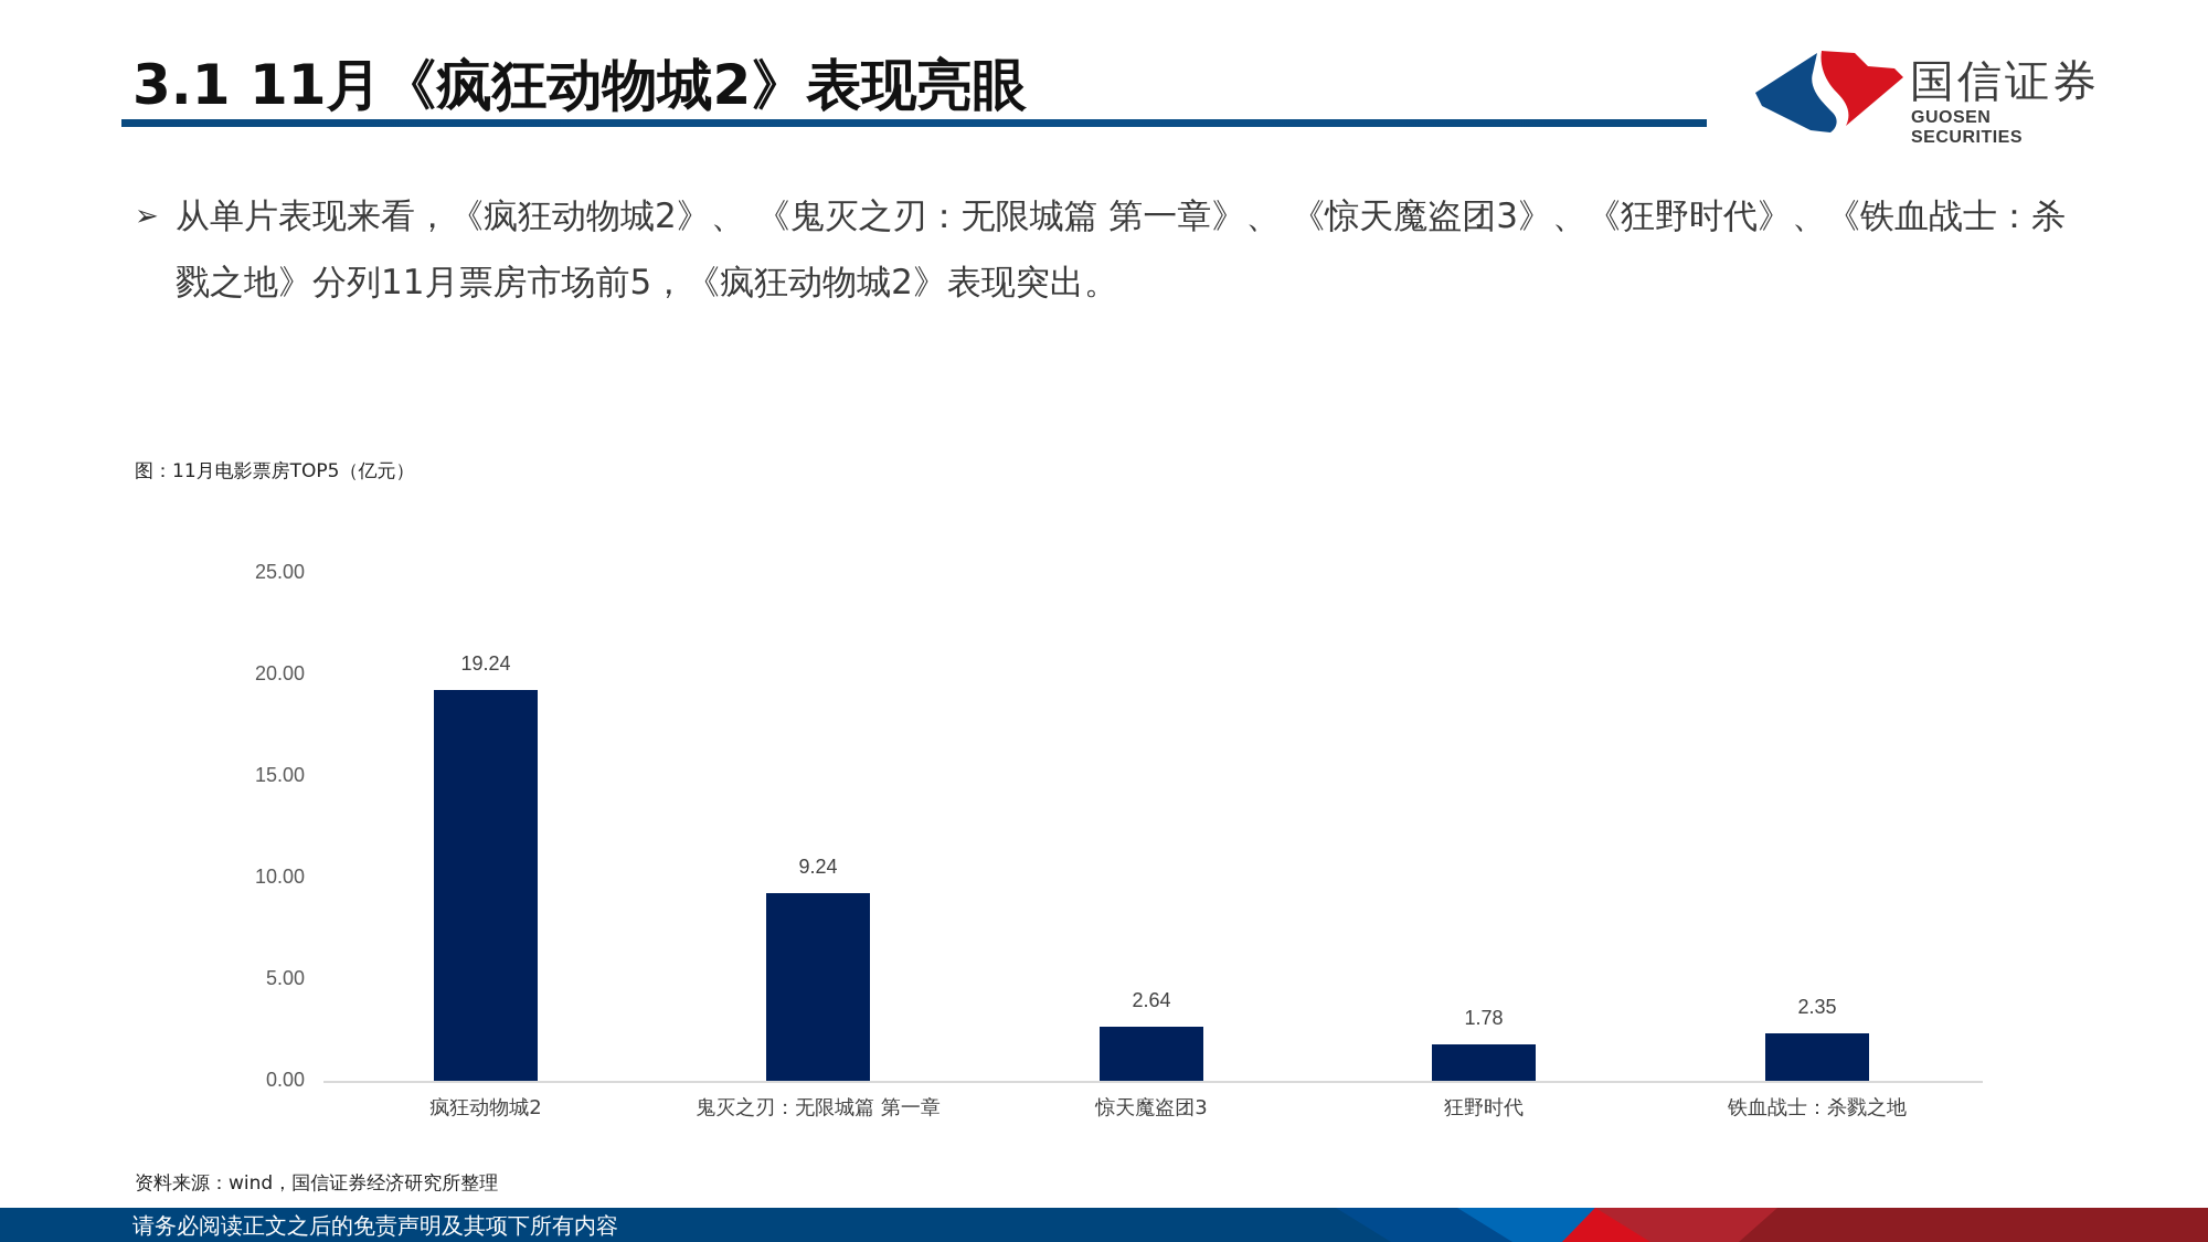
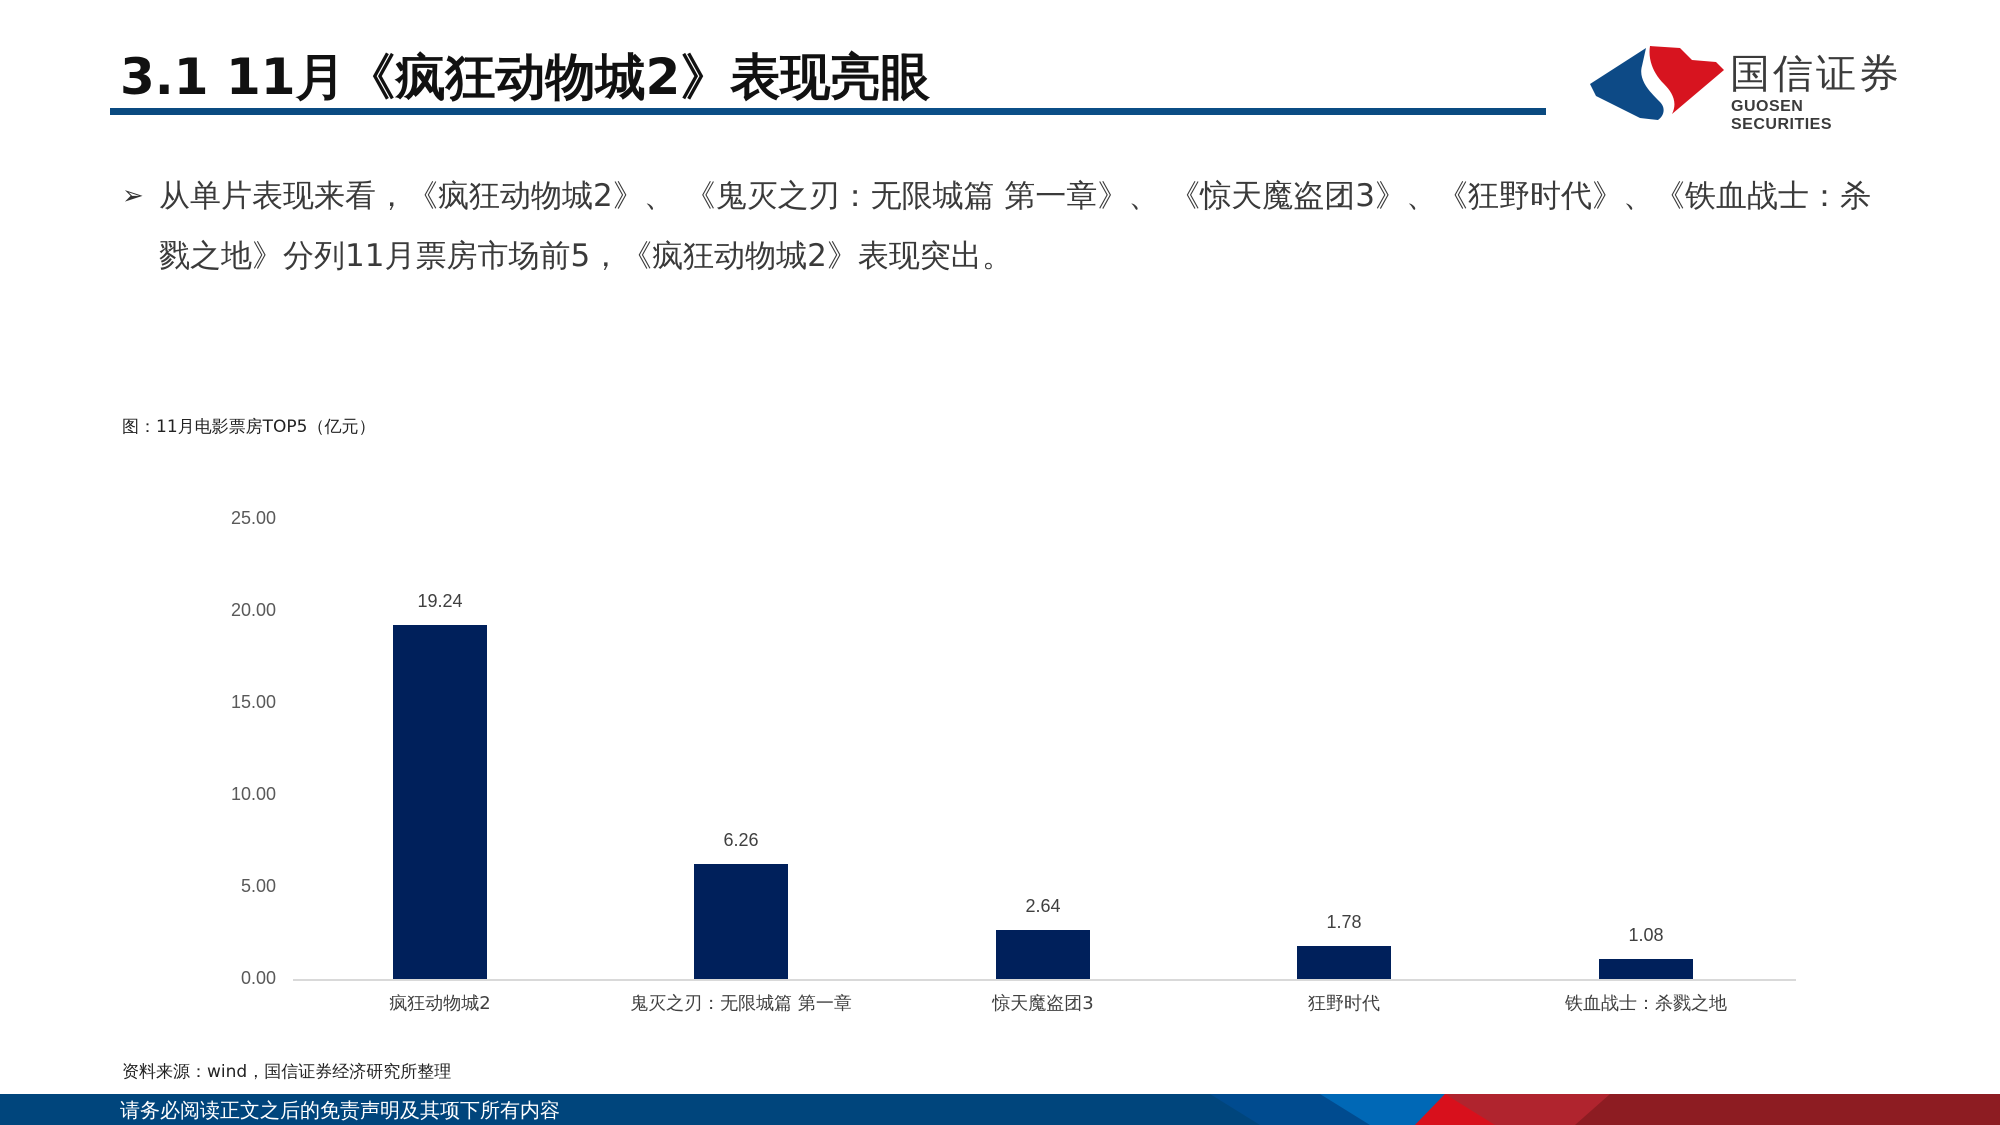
鬼灭之刃：无限城篇 第一章: 9.24 -> 6.26
铁血战士：杀戮之地: 2.35 -> 1.08
